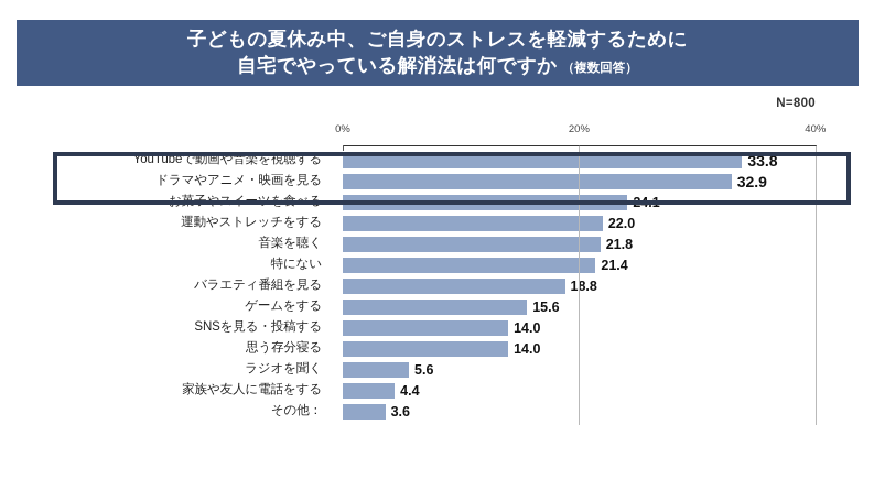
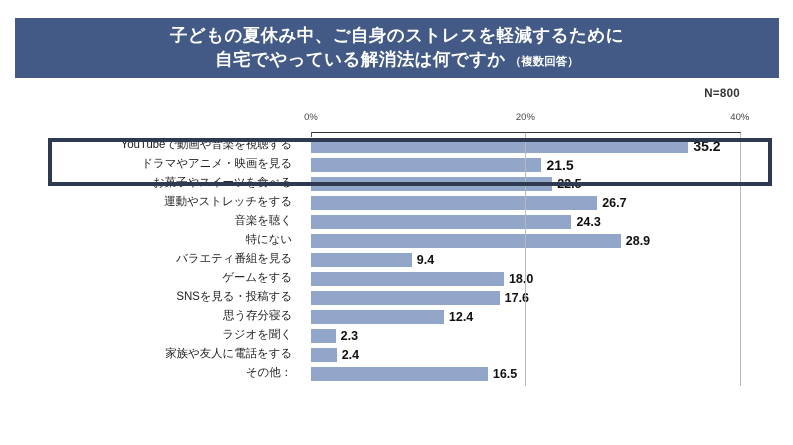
YouTubeで動画や音楽を視聴する: 33.8 -> 35.2
ドラマやアニメ・映画を見る: 32.9 -> 21.5
お菓子やスイーツを食べる: 24.1 -> 22.5
運動やストレッチをする: 22.0 -> 26.7
音楽を聴く: 21.8 -> 24.3
特にない: 21.4 -> 28.9
バラエティ番組を見る: 18.8 -> 9.4
ゲームをする: 15.6 -> 18.0
SNSを見る・投稿する: 14.0 -> 17.6
思う存分寝る: 14.0 -> 12.4
ラジオを聞く: 5.6 -> 2.3
家族や友人に電話をする: 4.4 -> 2.4
その他：: 3.6 -> 16.5
